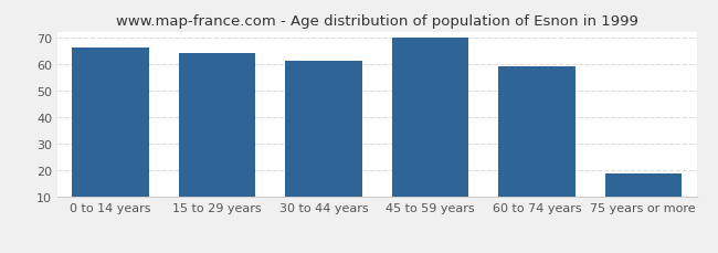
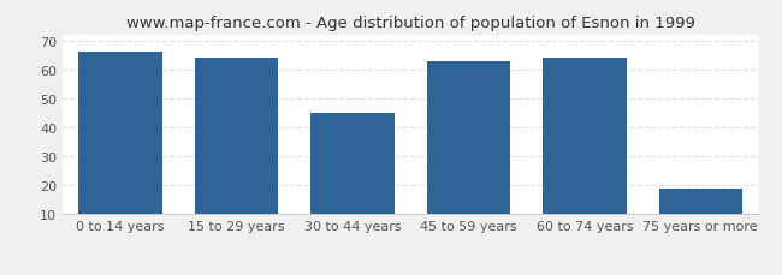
30 to 44 years: 61 -> 45
45 to 59 years: 70 -> 63
60 to 74 years: 59 -> 64
